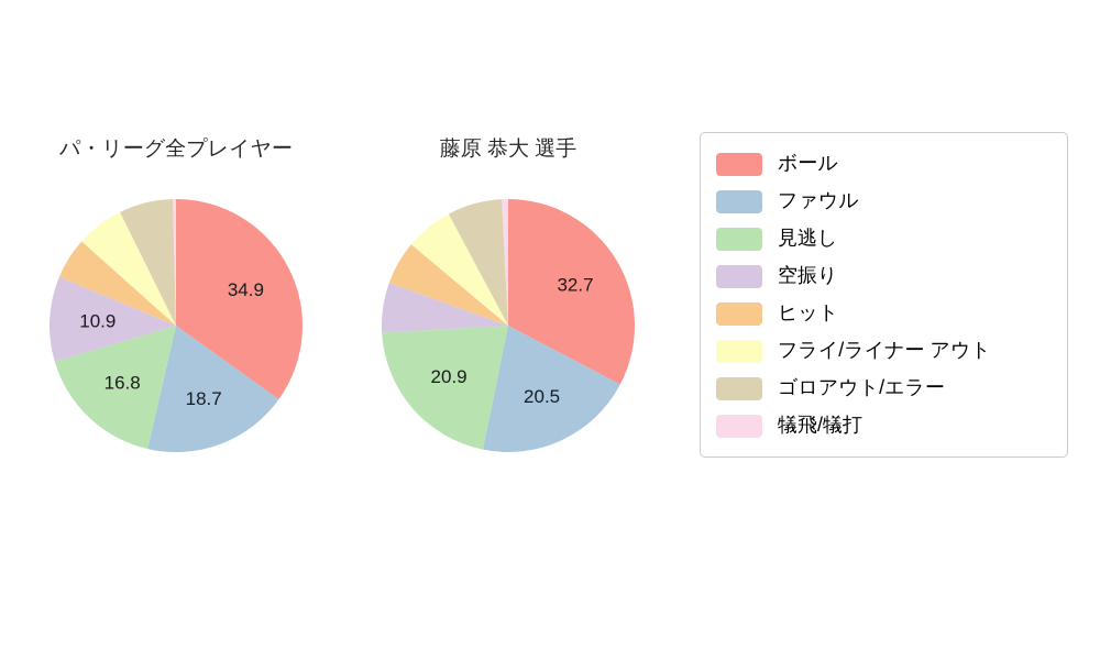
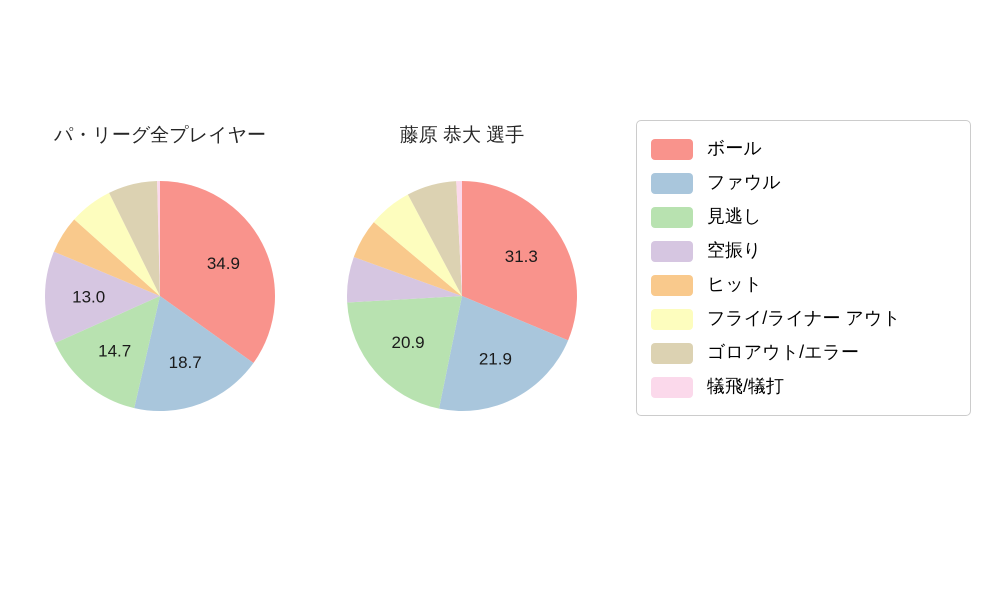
パ・リーグ全プレイヤー/見逃し: 16.8 -> 14.7
パ・リーグ全プレイヤー/空振り: 10.9 -> 13.0
藤原 恭大 選手/ボール: 32.7 -> 31.3
藤原 恭大 選手/ファウル: 20.5 -> 21.9
